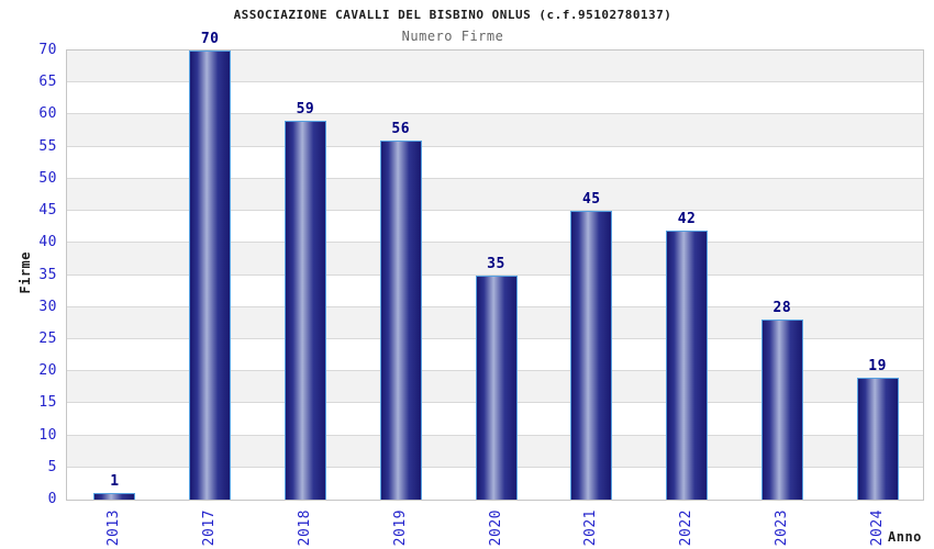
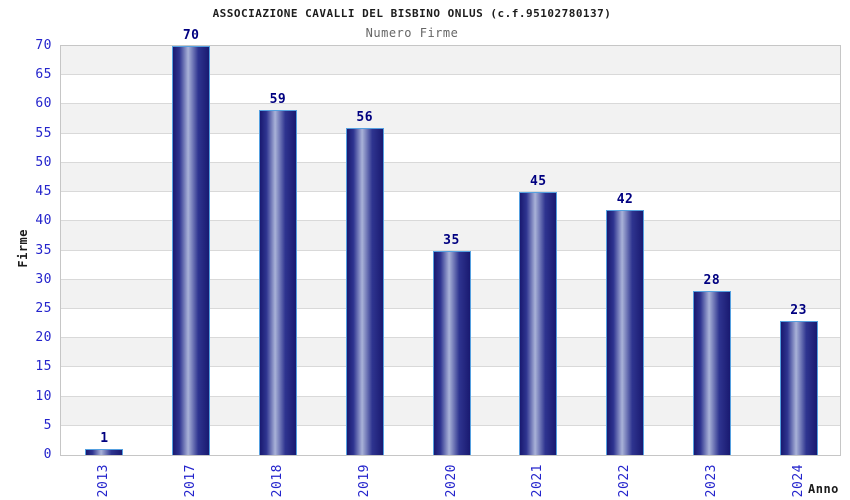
2024: 19 -> 23
